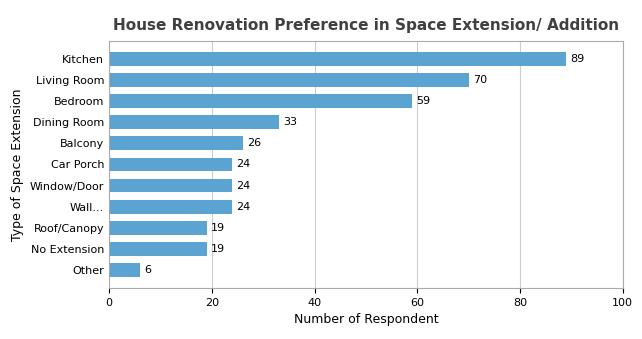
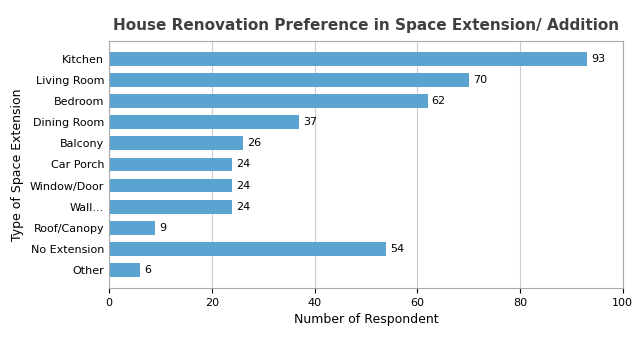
Kitchen: 89 -> 93
Bedroom: 59 -> 62
Dining Room: 33 -> 37
Roof/Canopy: 19 -> 9
No Extension: 19 -> 54
